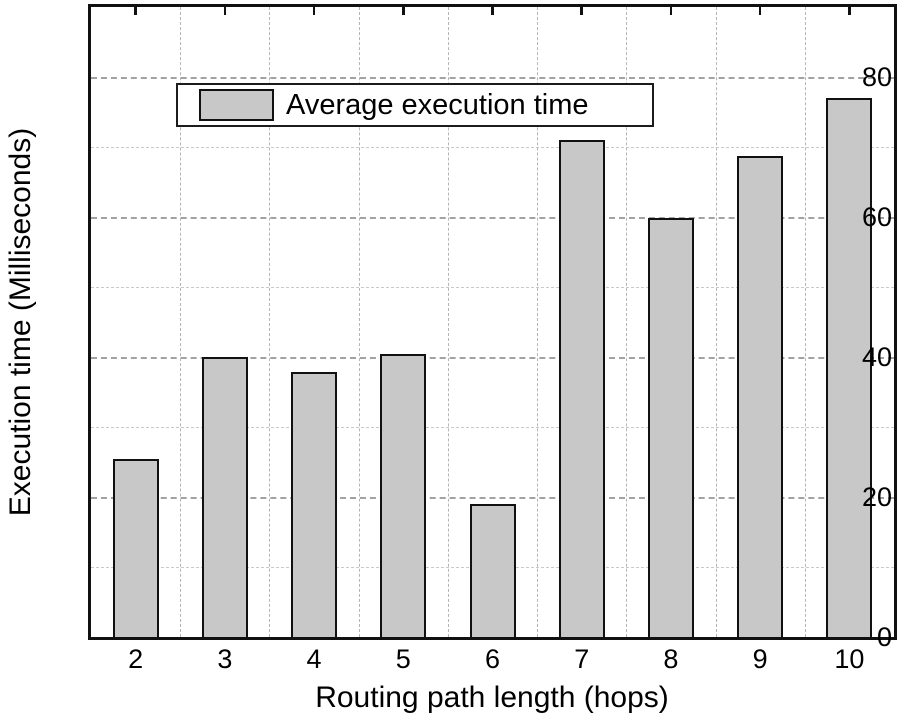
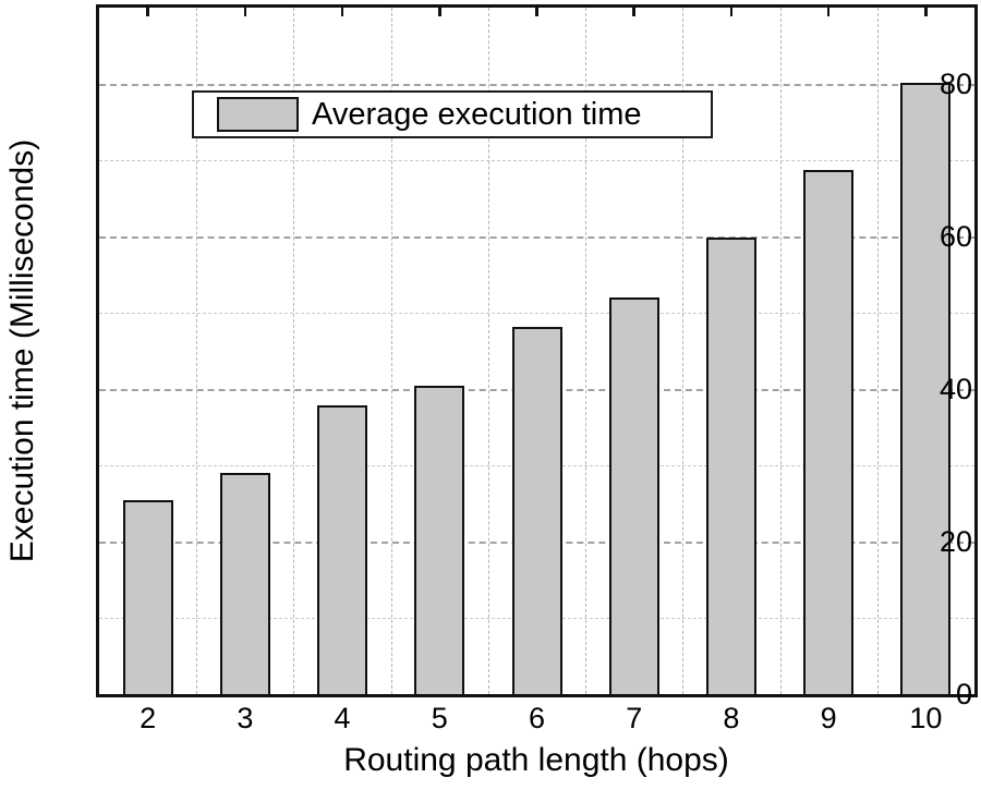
3: 40 -> 29
6: 19 -> 48
7: 71 -> 52
10: 77 -> 80
